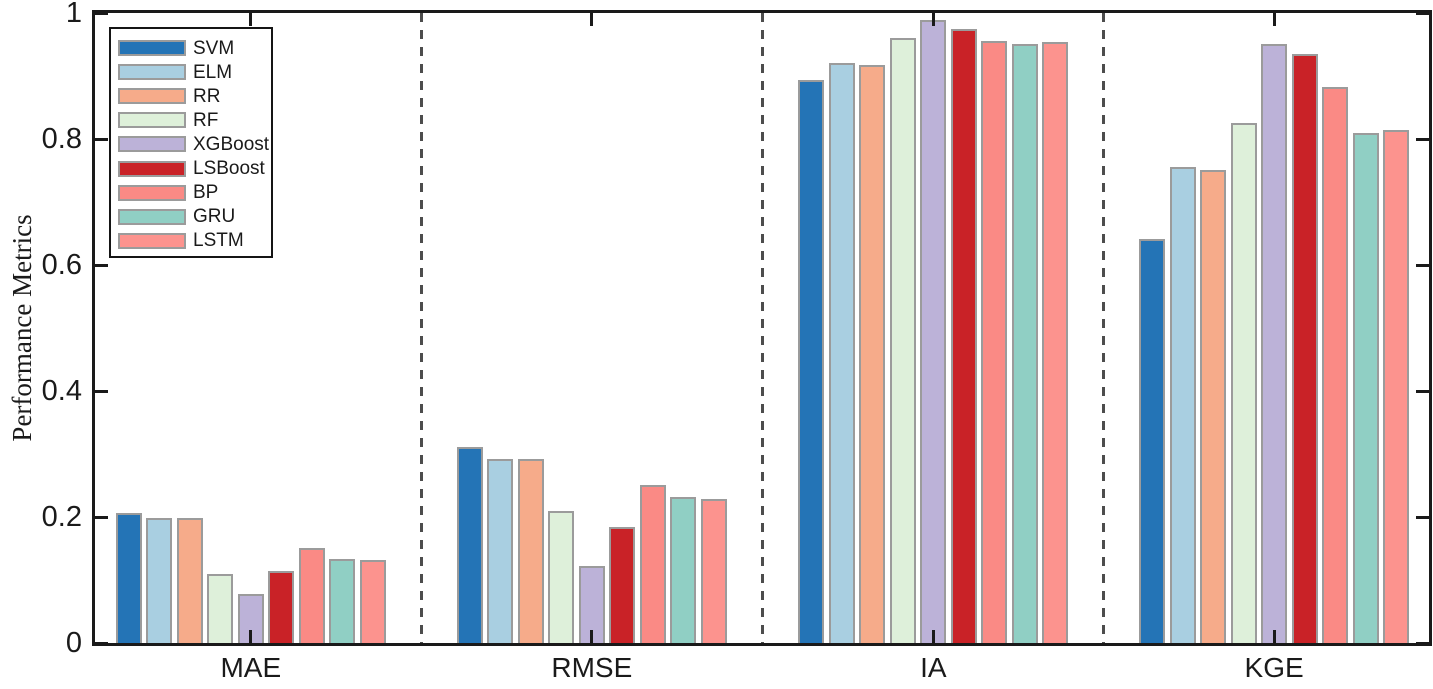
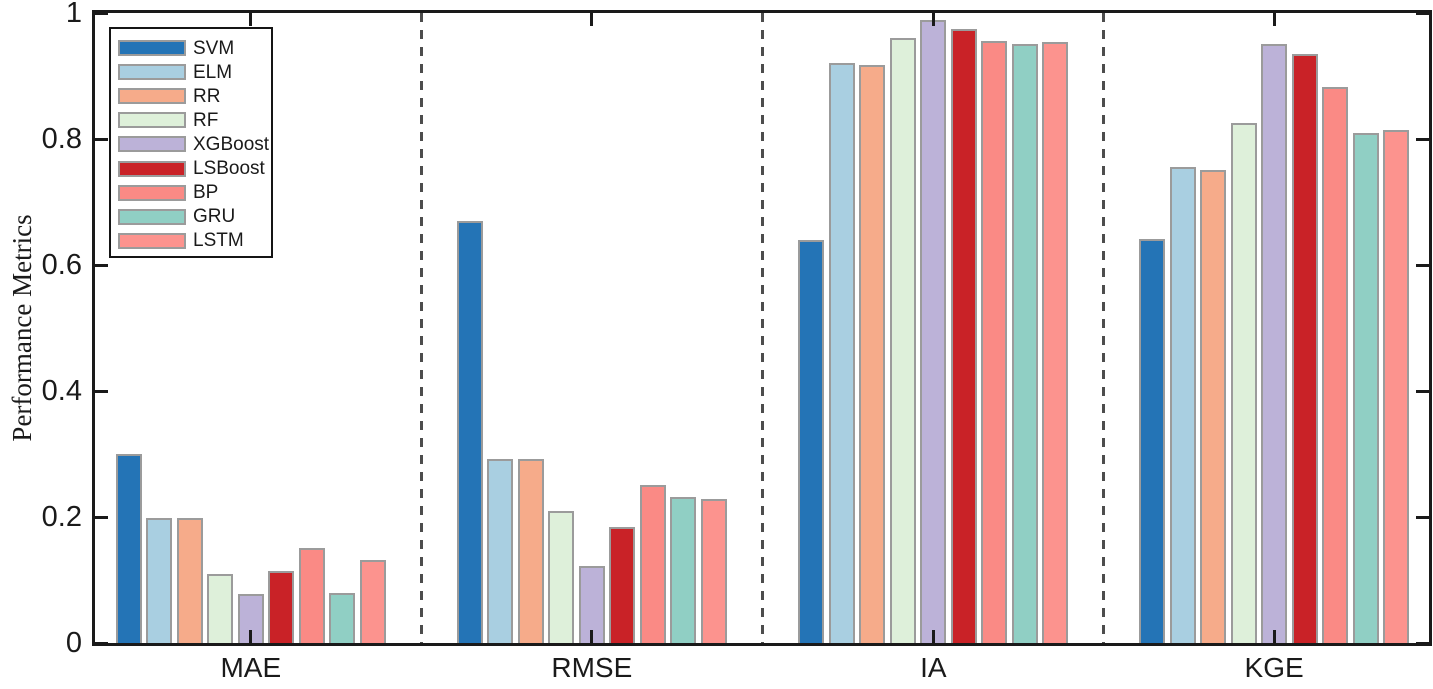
SVM/MAE: 0.21 -> 0.30
GRU/MAE: 0.13 -> 0.08
SVM/RMSE: 0.31 -> 0.67
SVM/IA: 0.89 -> 0.64
